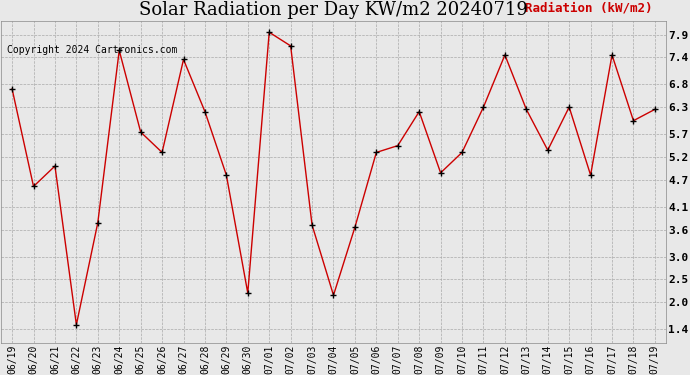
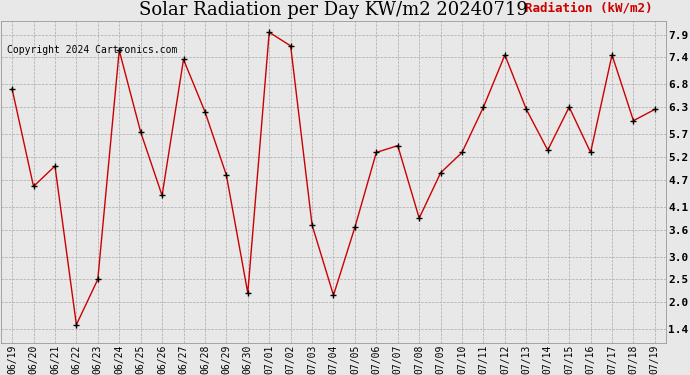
06/23: 3.75 -> 2.50
06/26: 5.30 -> 4.35
07/08: 6.20 -> 3.85
07/16: 4.80 -> 5.30
